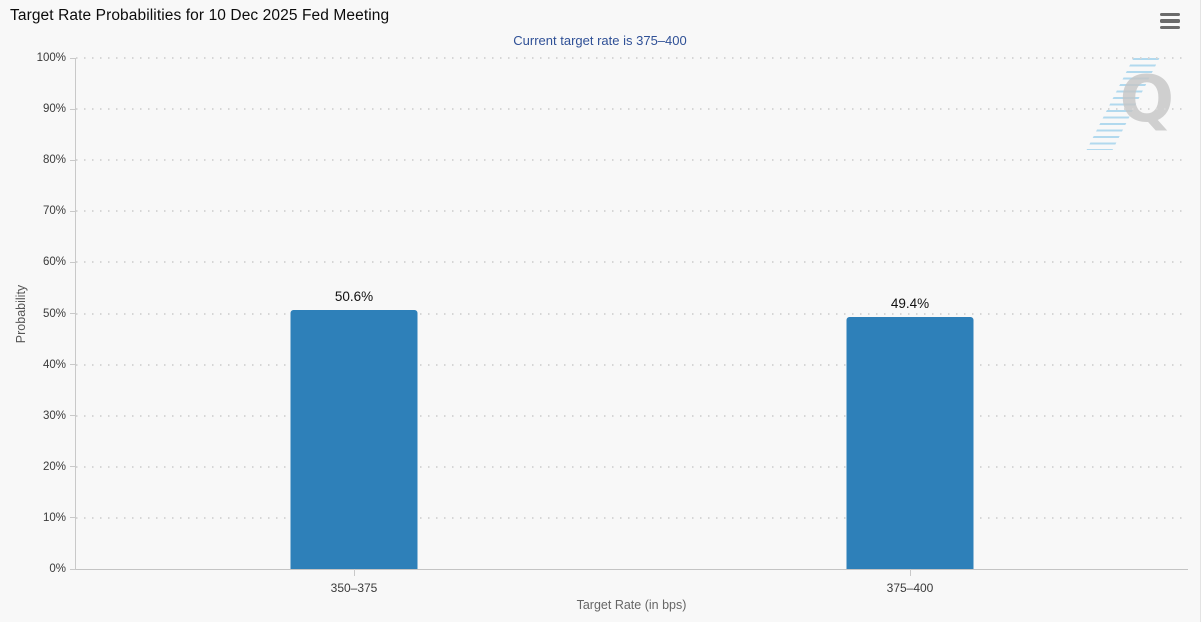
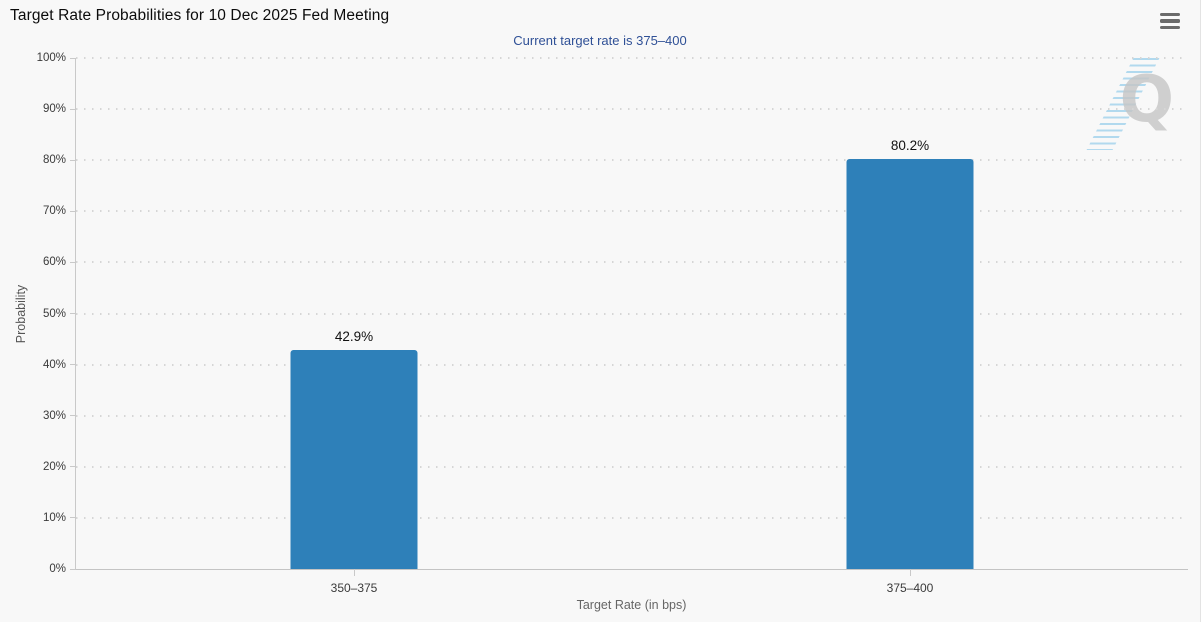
350–375: 50.6% -> 42.9%
375–400: 49.4% -> 80.2%
